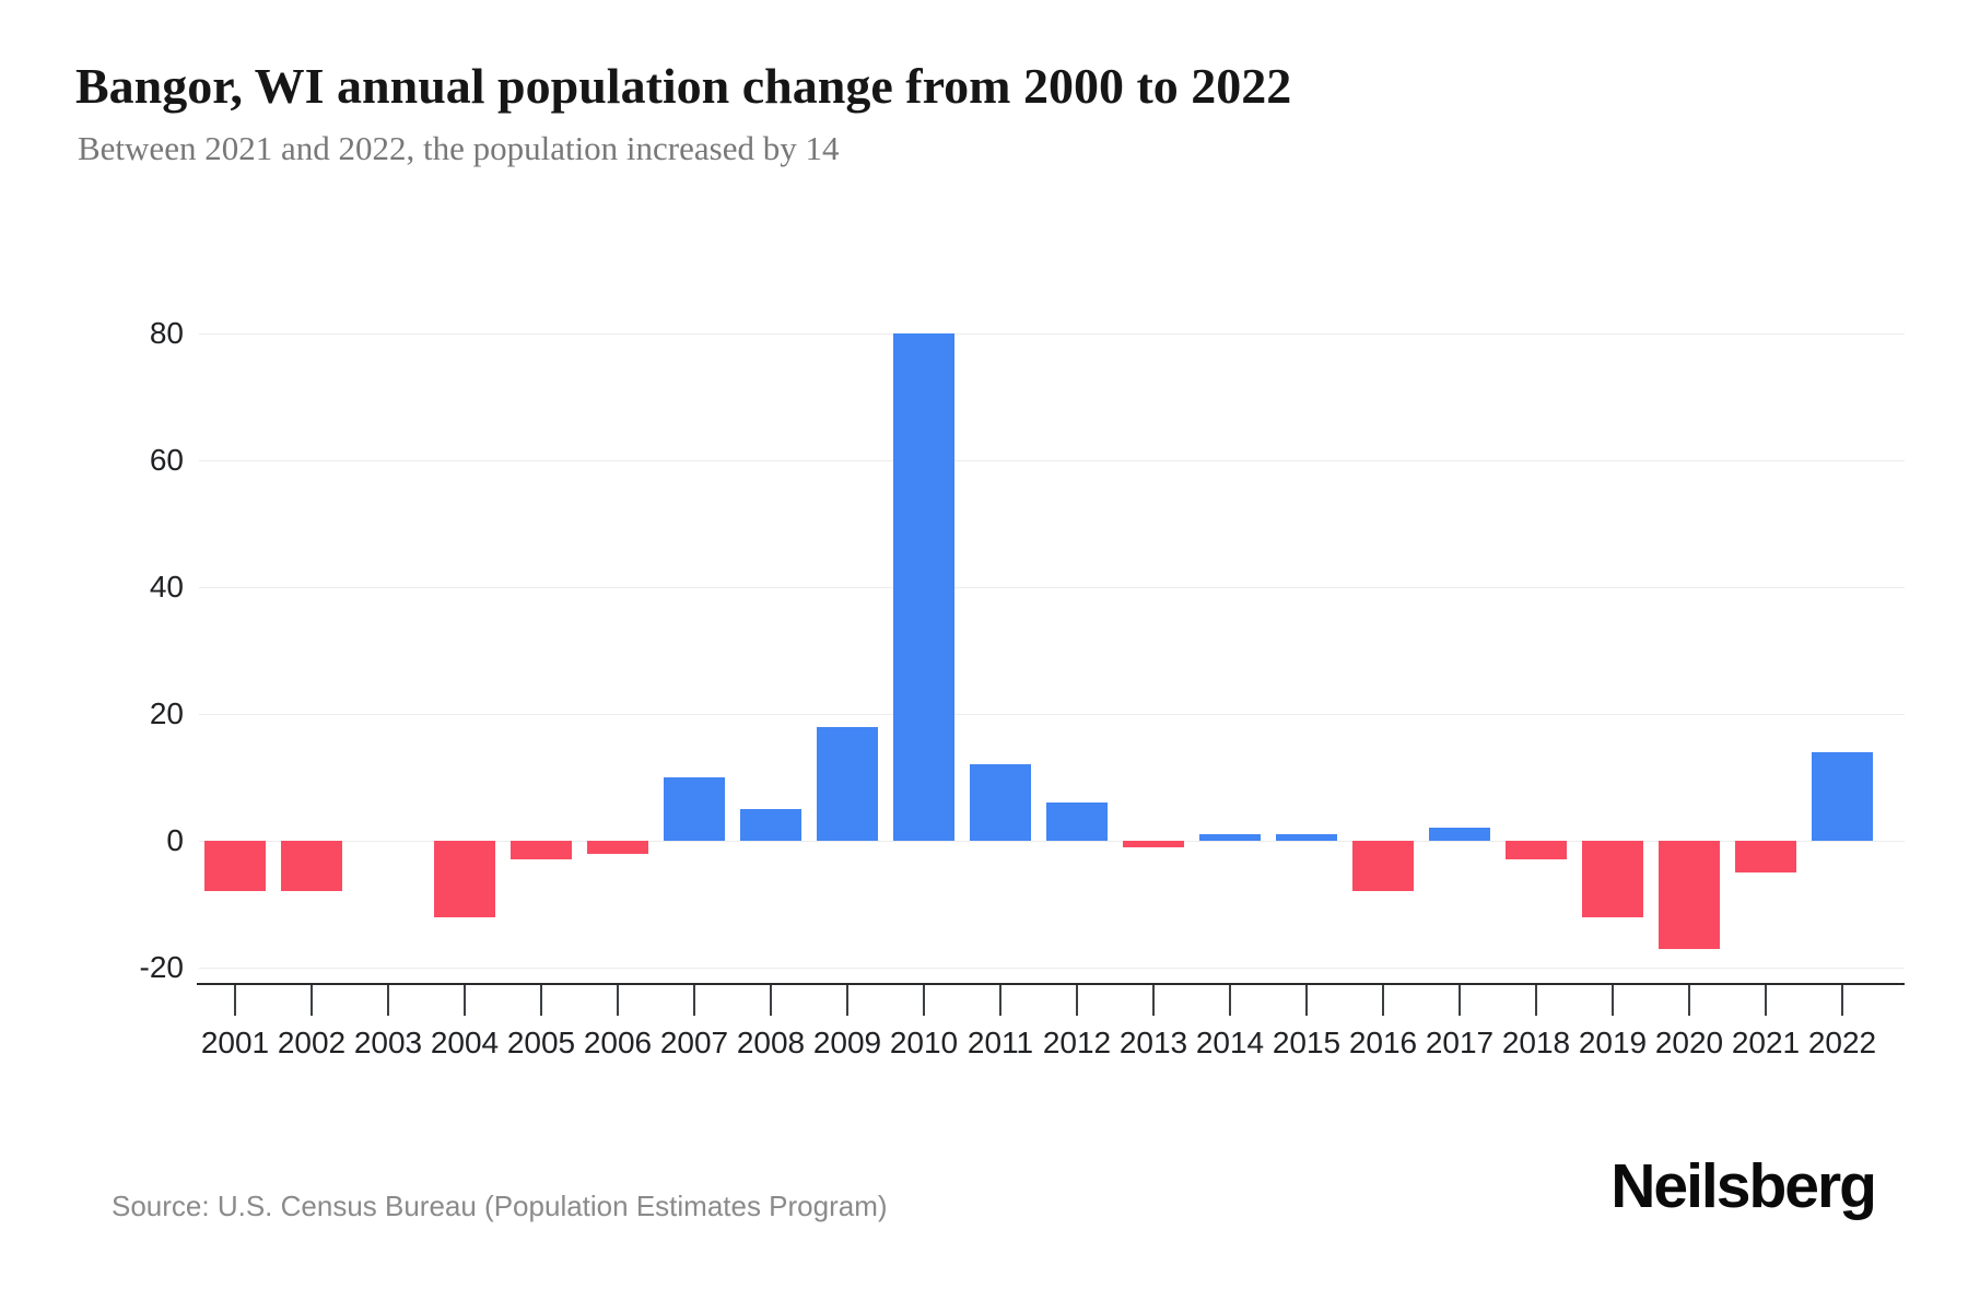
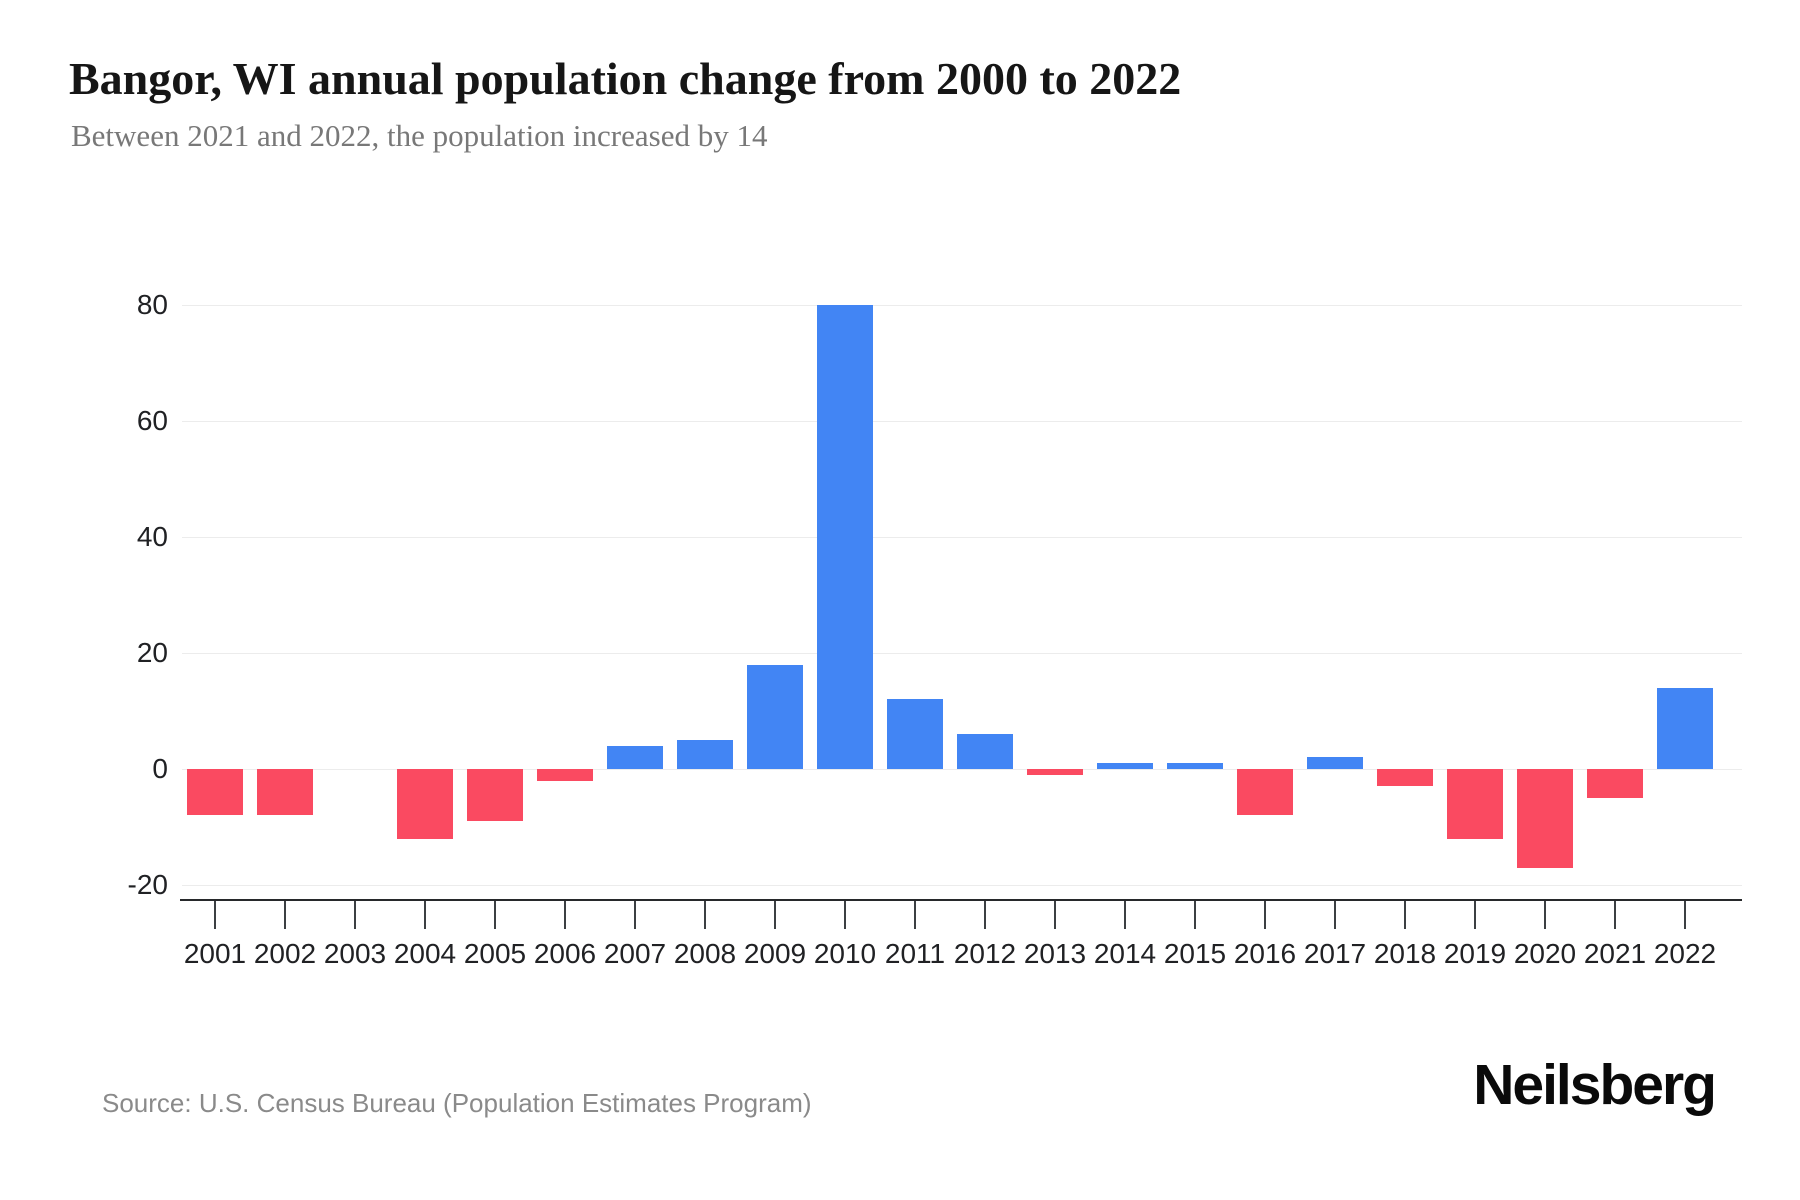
2005: -3 -> -9
2007: 10 -> 4
